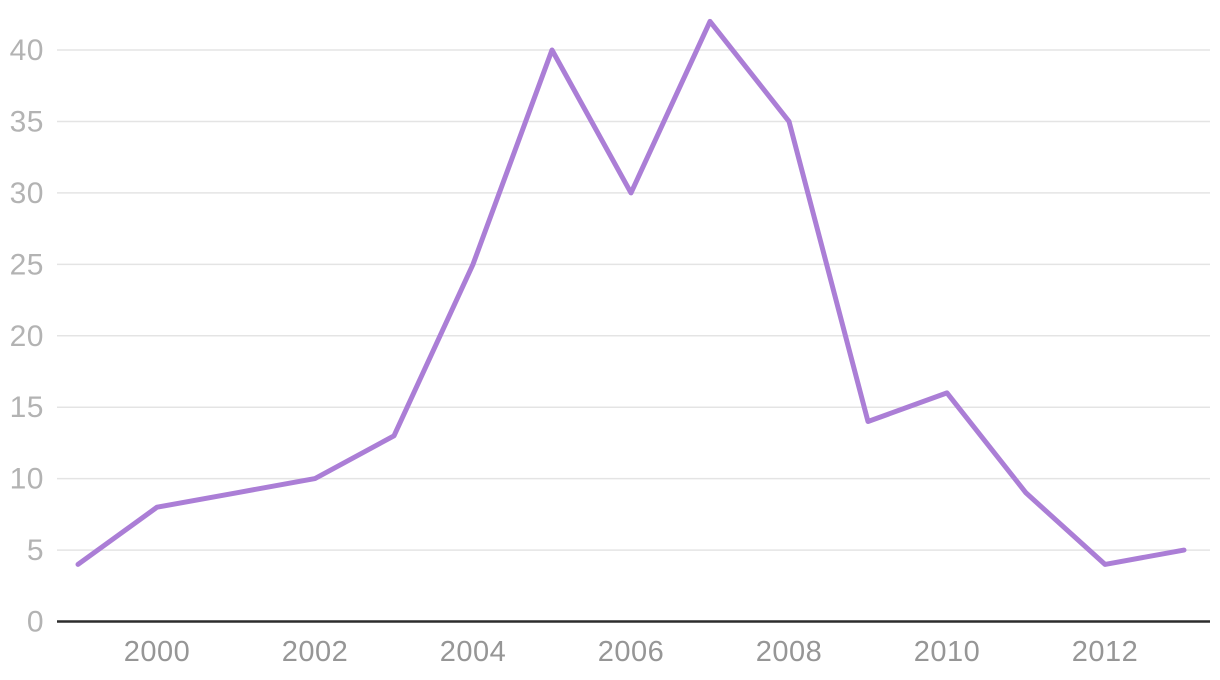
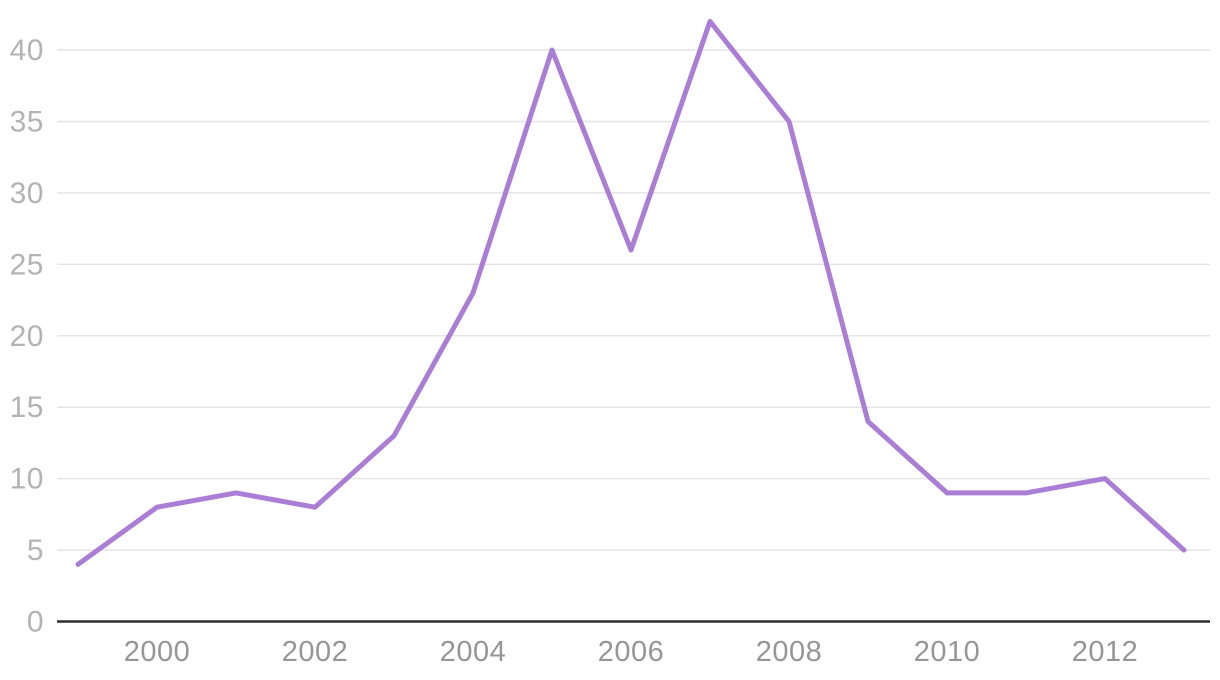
2002: 10 -> 8
2004: 25 -> 23
2006: 30 -> 26
2010: 16 -> 9
2012: 4 -> 10
